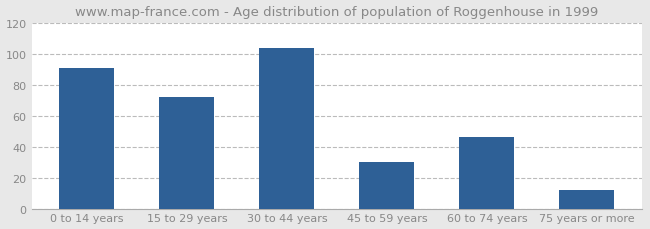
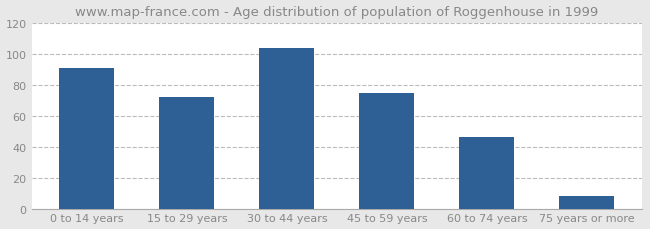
45 to 59 years: 30 -> 75
75 years or more: 12 -> 8
